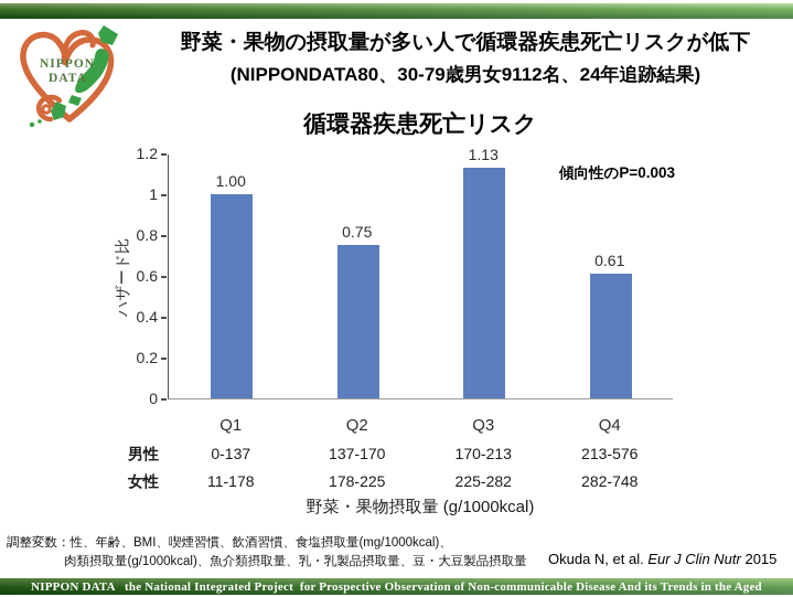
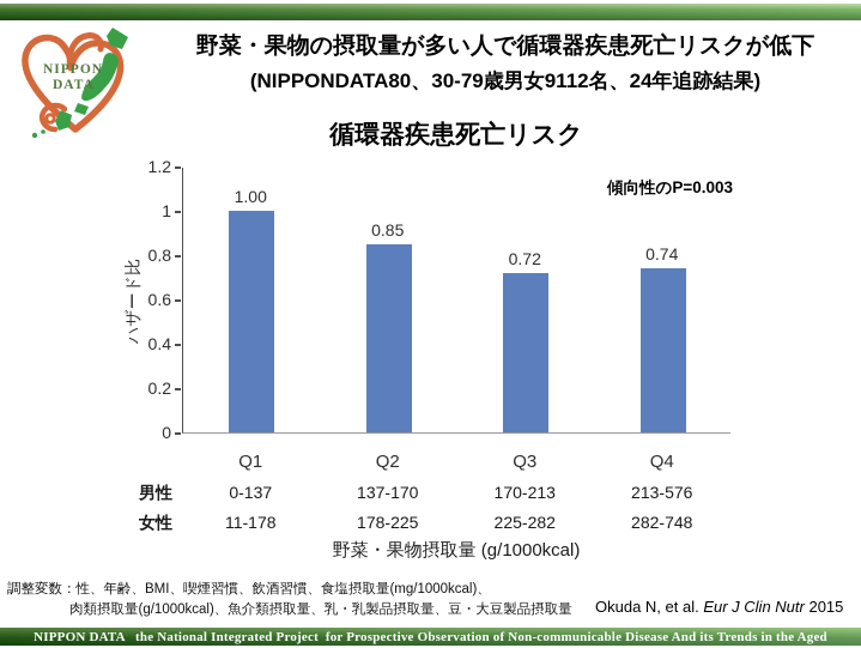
Q2: 0.75 -> 0.85
Q3: 1.13 -> 0.72
Q4: 0.61 -> 0.74
